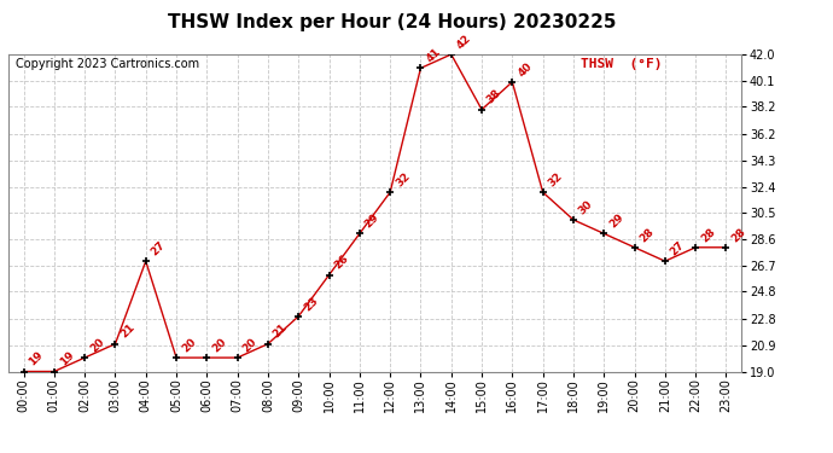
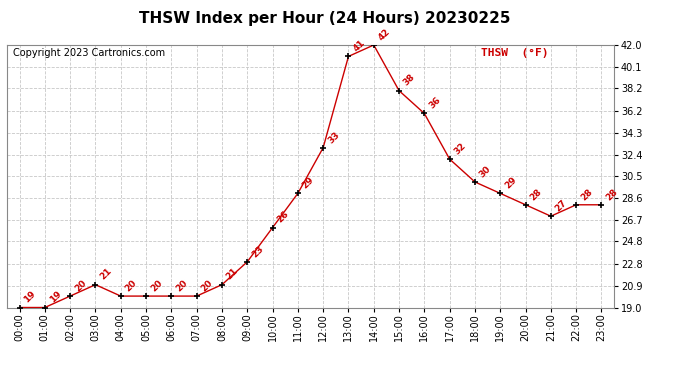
04:00: 27 -> 20
12:00: 32 -> 33
16:00: 40 -> 36
